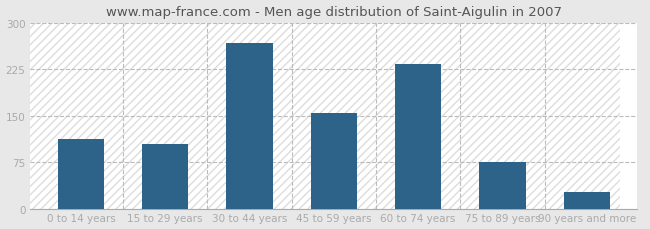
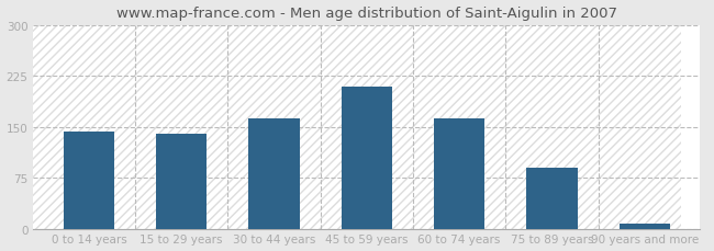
0 to 14 years: 112 -> 143
15 to 29 years: 104 -> 140
30 to 44 years: 268 -> 163
45 to 59 years: 154 -> 210
60 to 74 years: 234 -> 163
75 to 89 years: 76 -> 90
90 years and more: 26 -> 8
